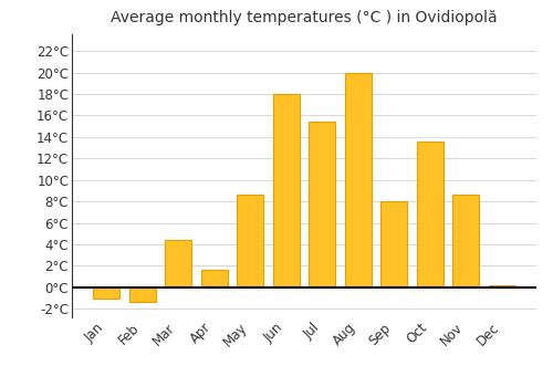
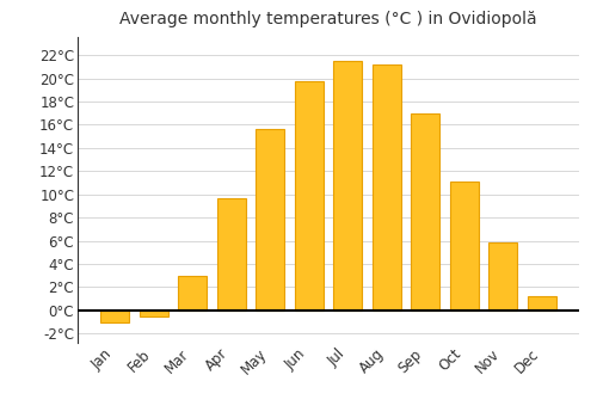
Feb: -1.4°C -> -0.5°C
Mar: 4.4°C -> 3.0°C
Apr: 1.6°C -> 9.7°C
May: 8.6°C -> 15.6°C
Jun: 18.0°C -> 19.7°C
Jul: 15.4°C -> 21.5°C
Aug: 20.0°C -> 21.2°C
Sep: 8.0°C -> 17.0°C
Oct: 13.6°C -> 11.1°C
Nov: 8.6°C -> 5.8°C
Dec: 0.2°C -> 1.2°C
